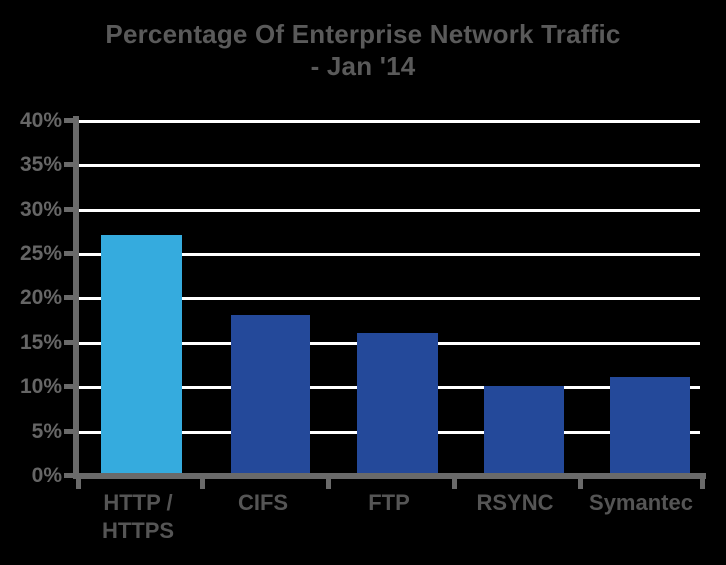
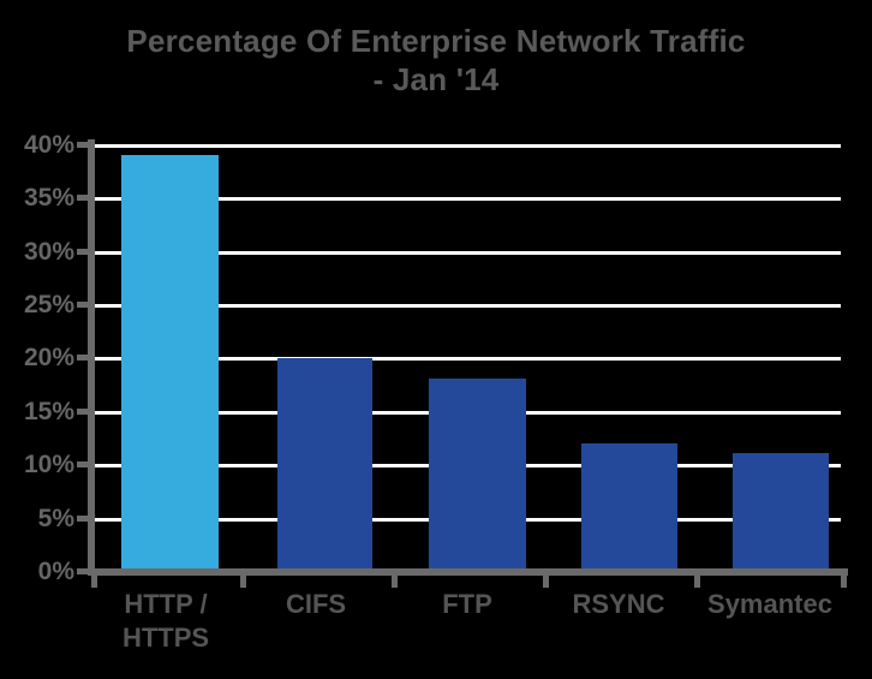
HTTP / HTTPS: 27% -> 39%
CIFS: 18% -> 20%
FTP: 16% -> 18%
RSYNC: 10% -> 12%
